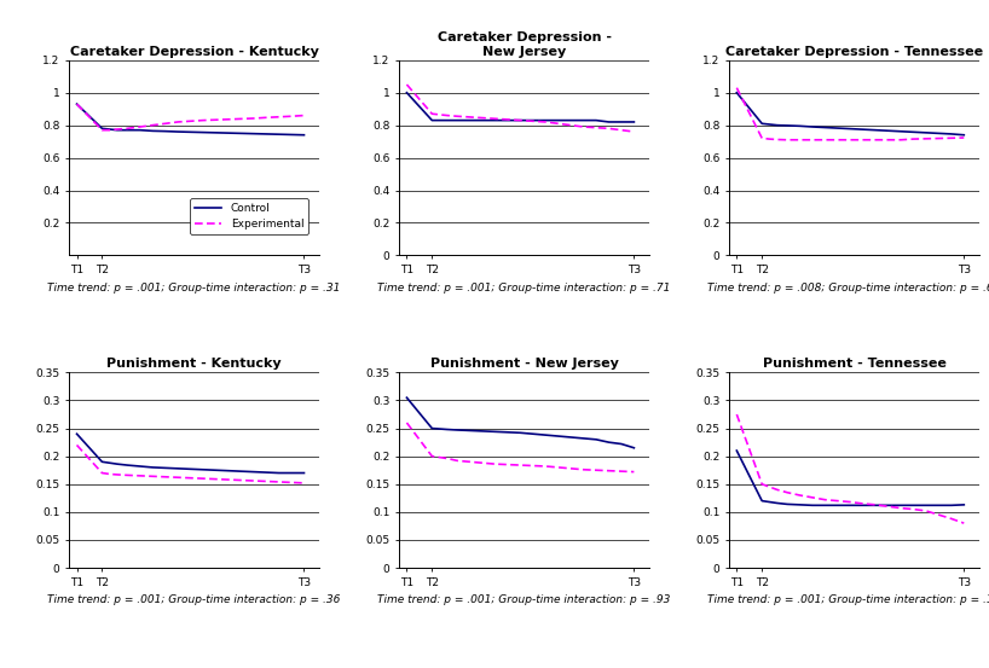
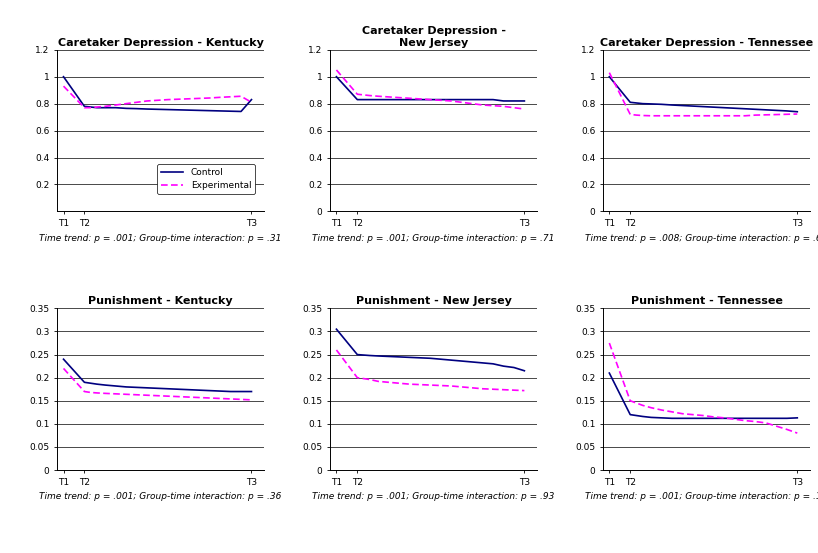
Caretaker Depression - Kentucky/Control/T1: 0.93 -> 1.00
Caretaker Depression - Kentucky/Control/T3: 0.74 -> 0.83
Caretaker Depression - Kentucky/Experimental/T3: 0.86 -> 0.81
